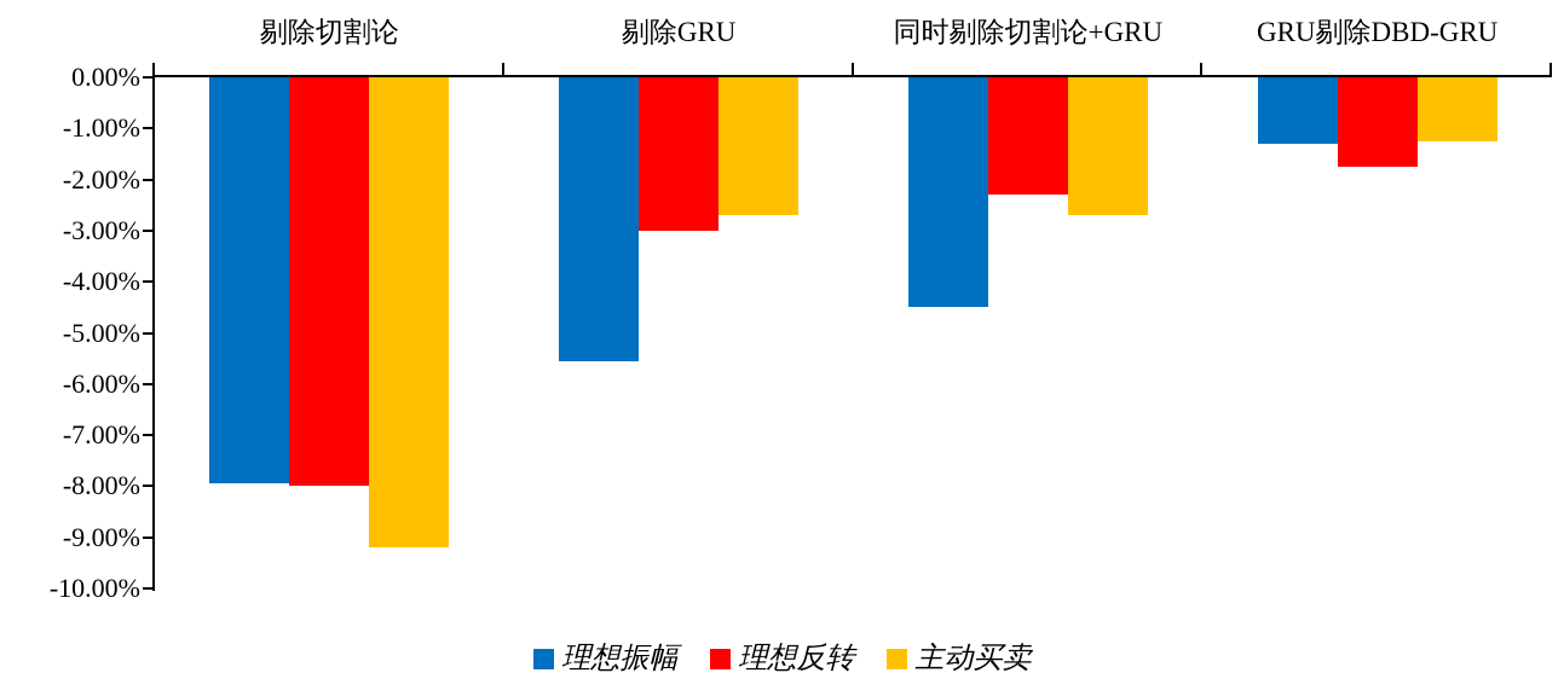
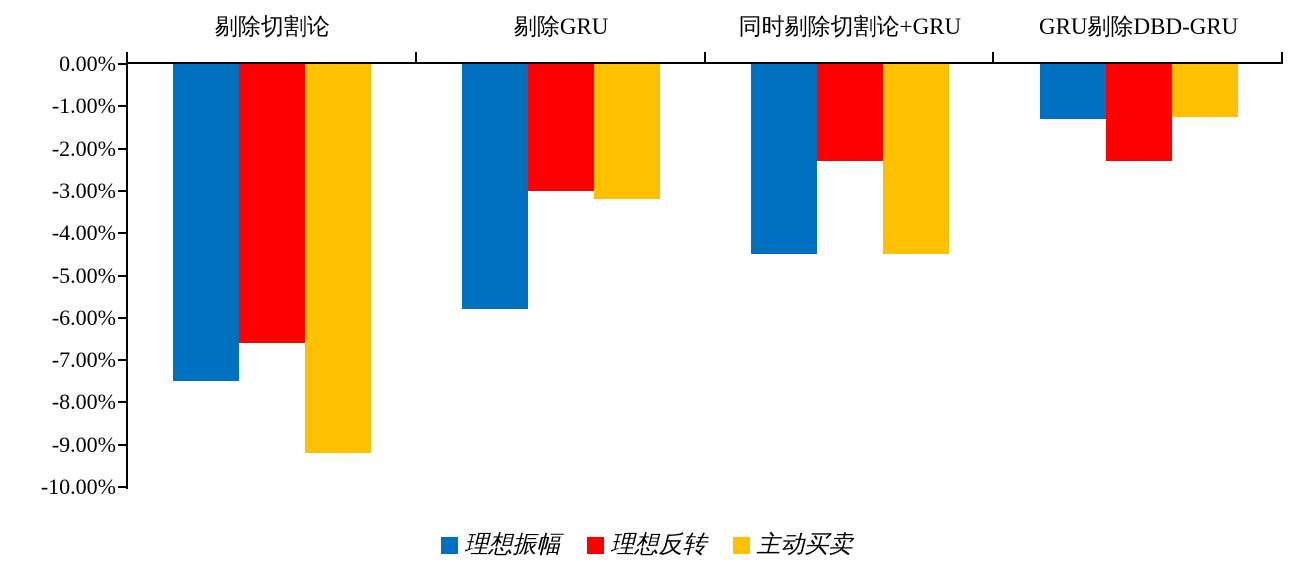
理想振幅/剔除切割论: -8.0% -> -7.5%
理想反转/剔除切割论: -8.0% -> -6.6%
理想振幅/剔除GRU: -5.5% -> -5.8%
主动买卖/剔除GRU: -2.7% -> -3.2%
主动买卖/同时剔除切割论+GRU: -2.7% -> -4.5%
理想反转/GRU剔除DBD-GRU: -1.8% -> -2.3%
